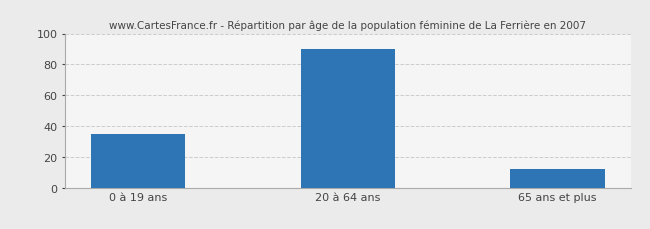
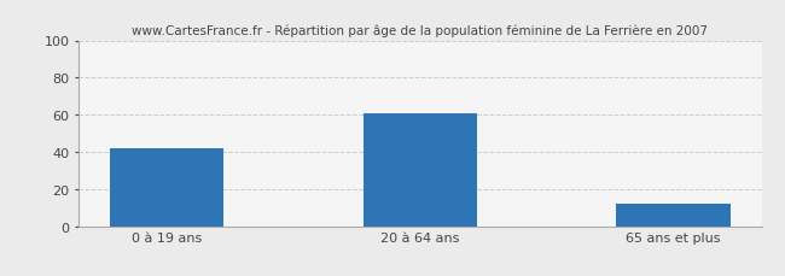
0 à 19 ans: 35 -> 42
20 à 64 ans: 90 -> 61
